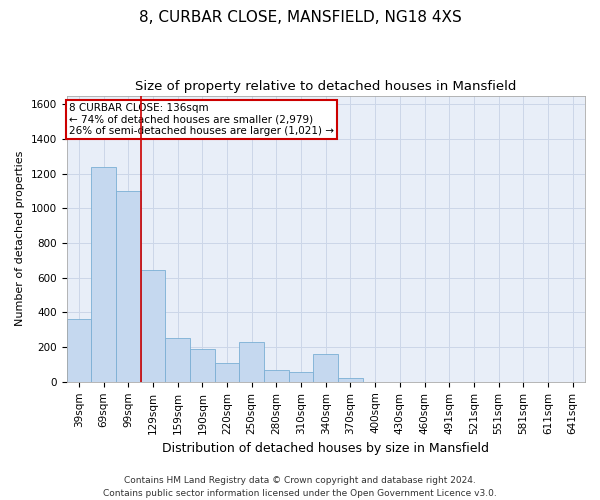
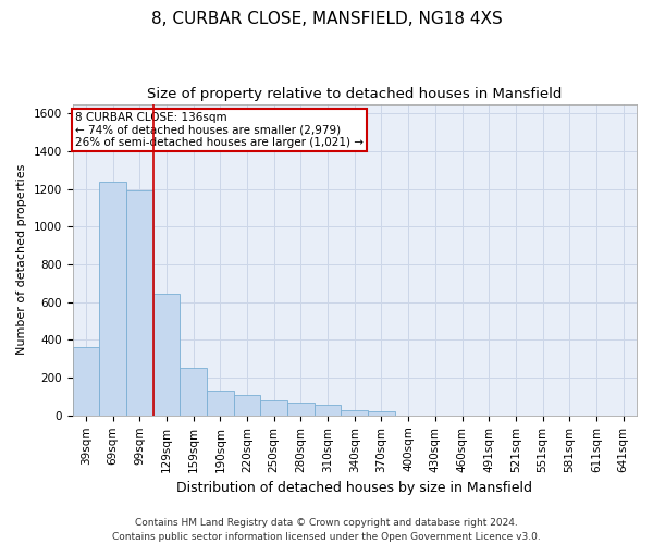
99sqm: 1100 -> 1190
190sqm: 190 -> 130
250sqm: 230 -> 80
340sqm: 160 -> 30
